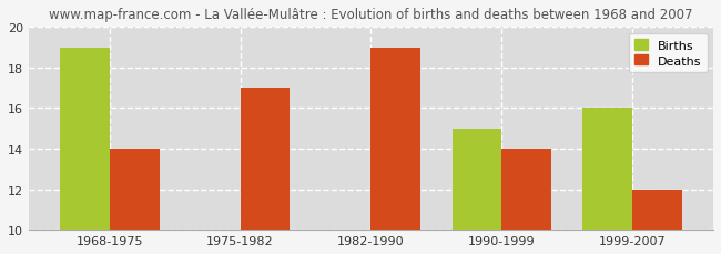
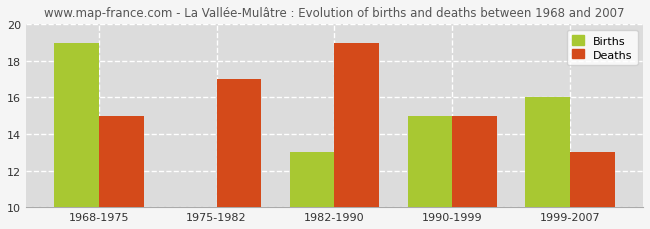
Deaths/1968-1975: 14 -> 15
Births/1982-1990: 10 -> 13
Deaths/1990-1999: 14 -> 15
Deaths/1999-2007: 12 -> 13
